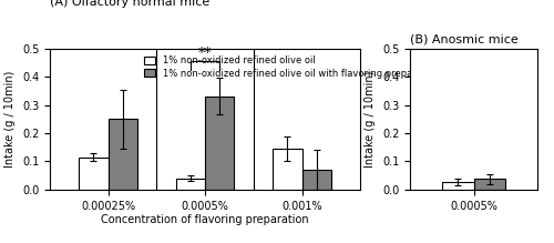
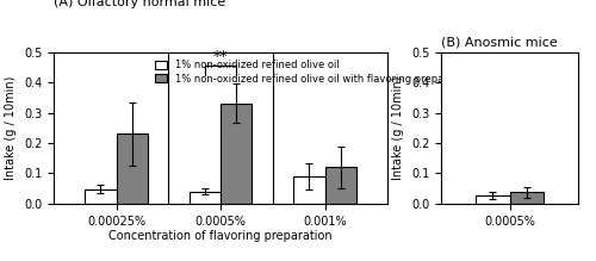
1% non-oxidized refined olive oil/0.00025%: 0.115 -> 0.048
1% non-oxidized refined olive oil with flavoring preparation/0.00025%: 0.25 -> 0.23
1% non-oxidized refined olive oil/0.001%: 0.145 -> 0.090
1% non-oxidized refined olive oil with flavoring preparation/0.001%: 0.07 -> 0.12
